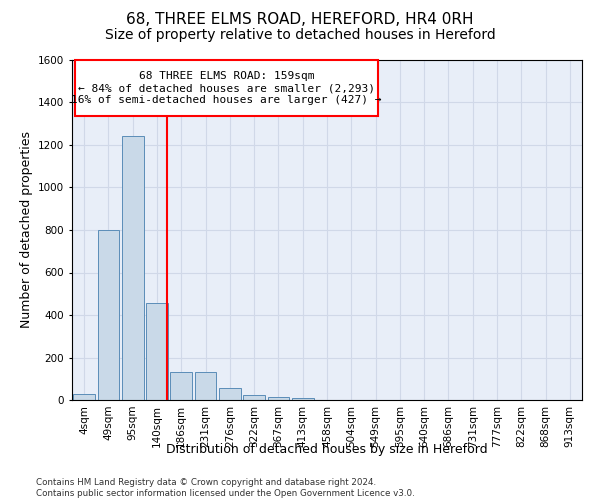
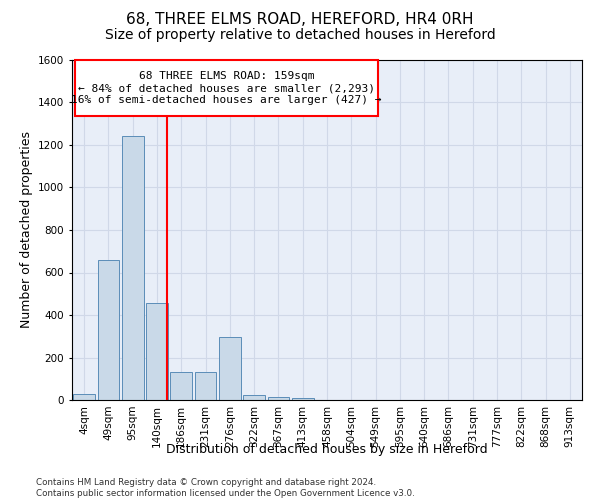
49sqm: 800 -> 660
276sqm: 55 -> 295
